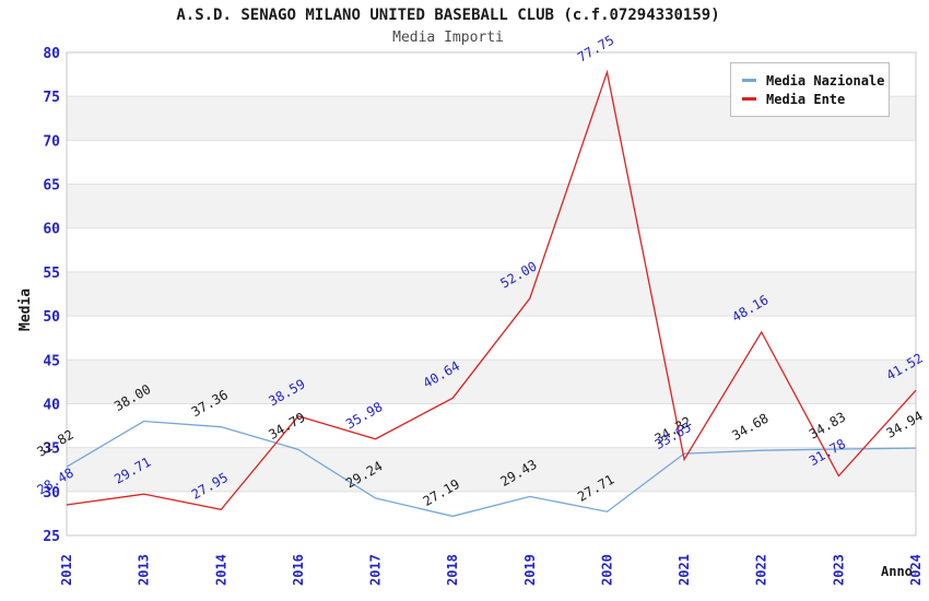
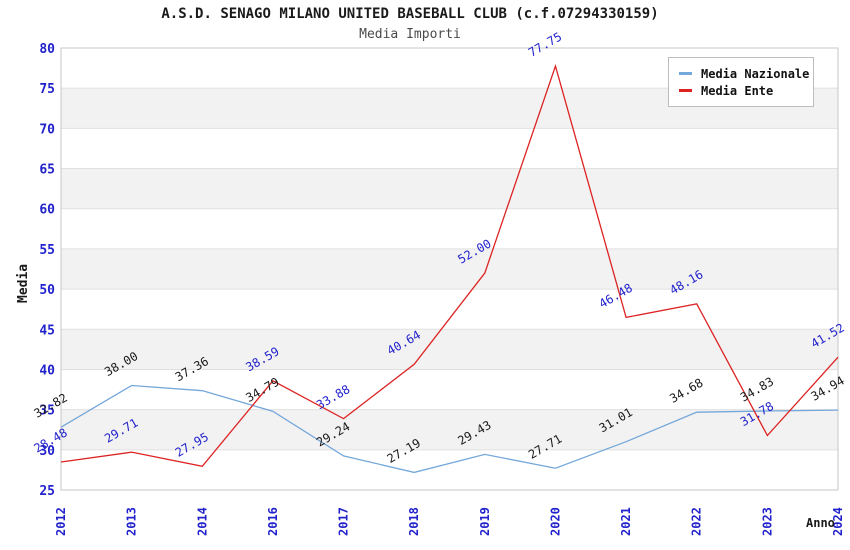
Media Ente/2017: 35.98 -> 33.88
Media Nazionale/2021: 34.32 -> 31.01
Media Ente/2021: 33.65 -> 46.48
